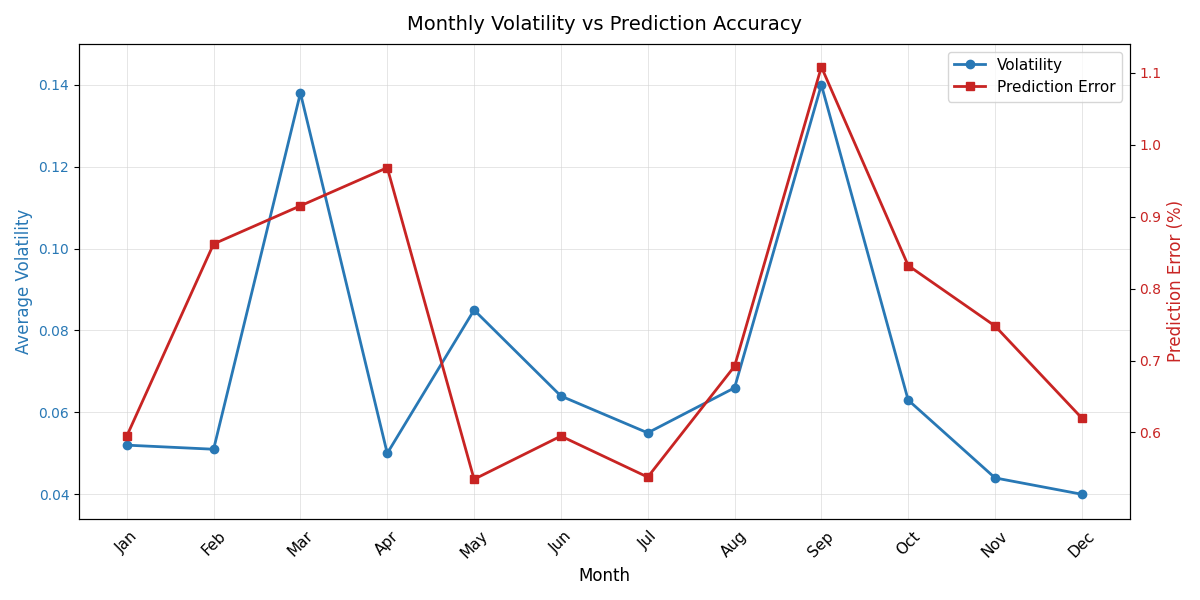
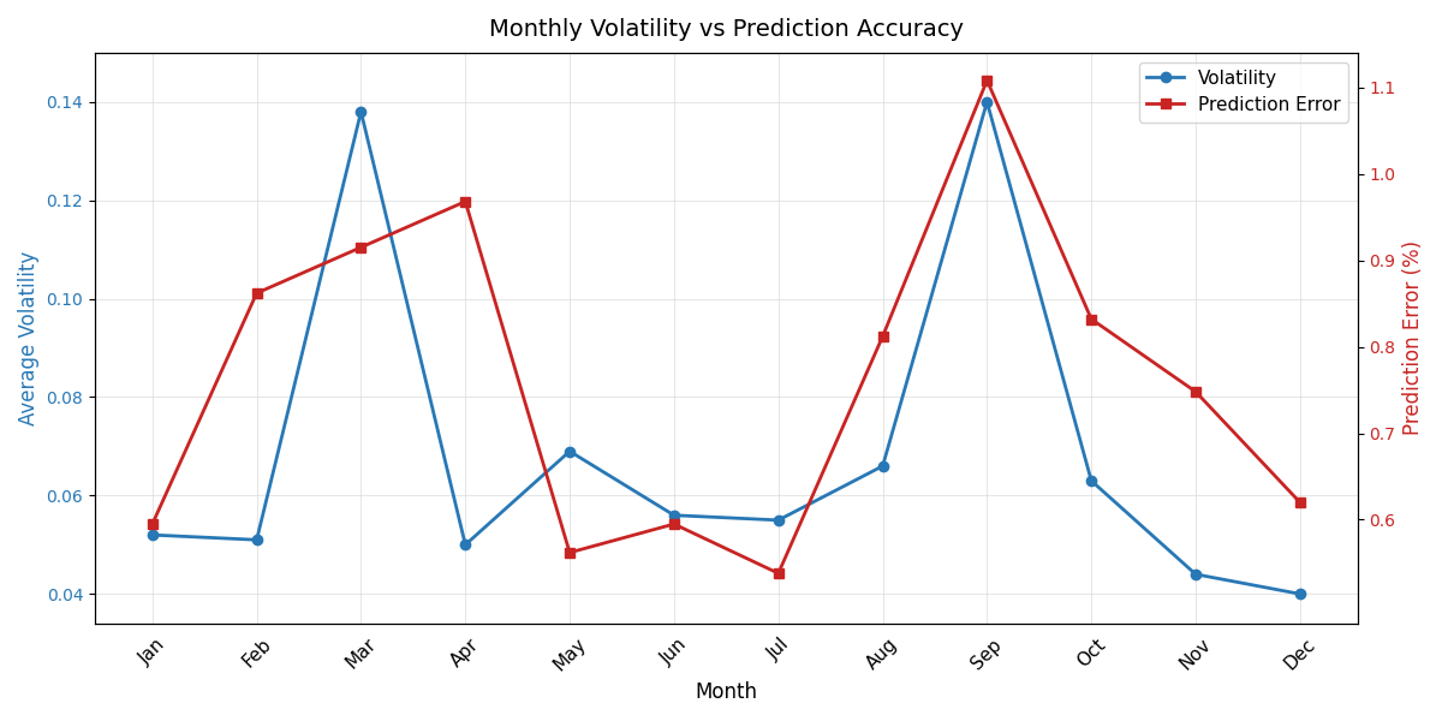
Volatility/May: 0.085 -> 0.069
Prediction Error/May: 0.535 -> 0.562
Volatility/Jun: 0.064 -> 0.056
Prediction Error/Aug: 0.692 -> 0.812
